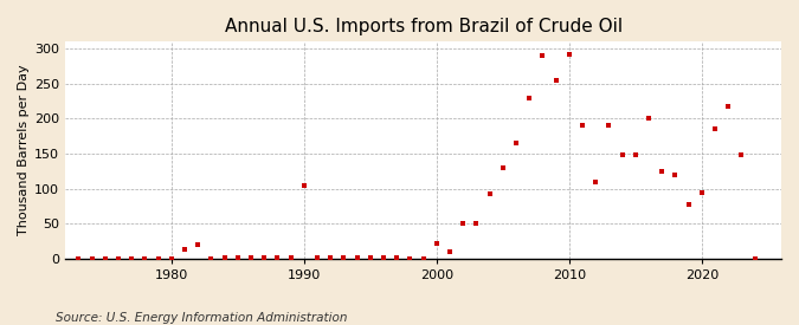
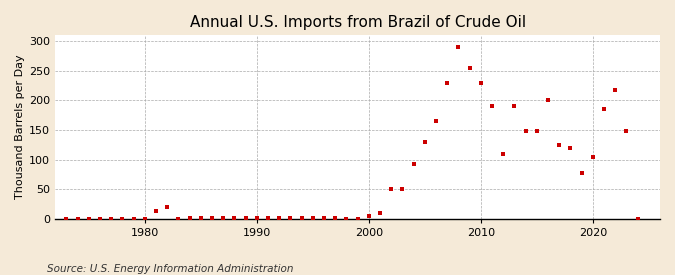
1990: 104 -> 1
2000: 22 -> 5
2010: 292 -> 230
2020: 94 -> 105
